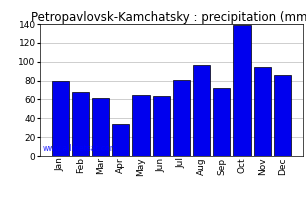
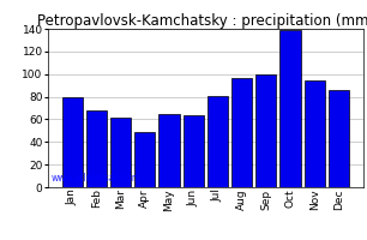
Apr: 34 -> 49
Sep: 72 -> 100
